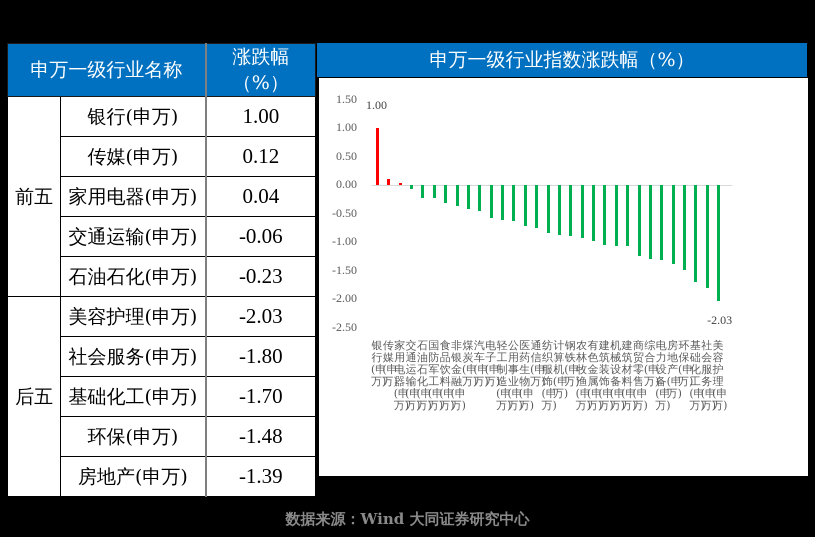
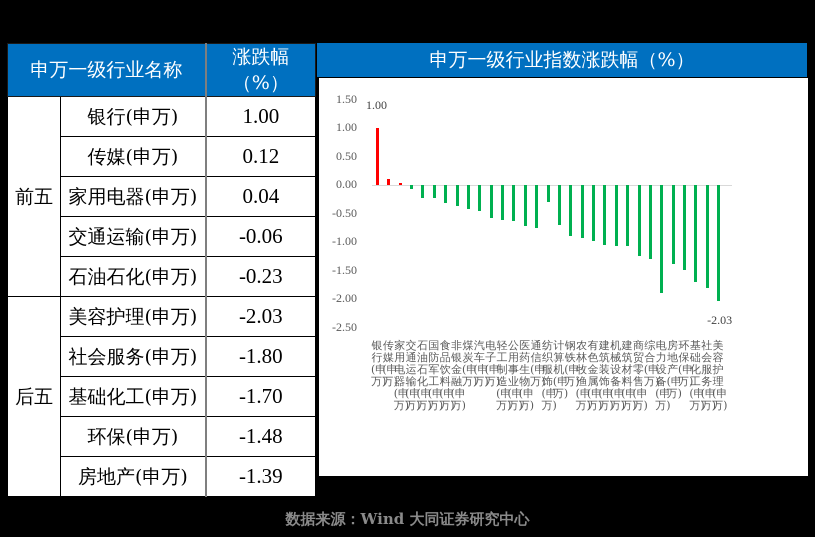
纺织服饰(申万): -0.8 -> -0.3
计算机(申万): -0.9 -> -0.7
电力设备(申万): -1.3 -> -1.9
